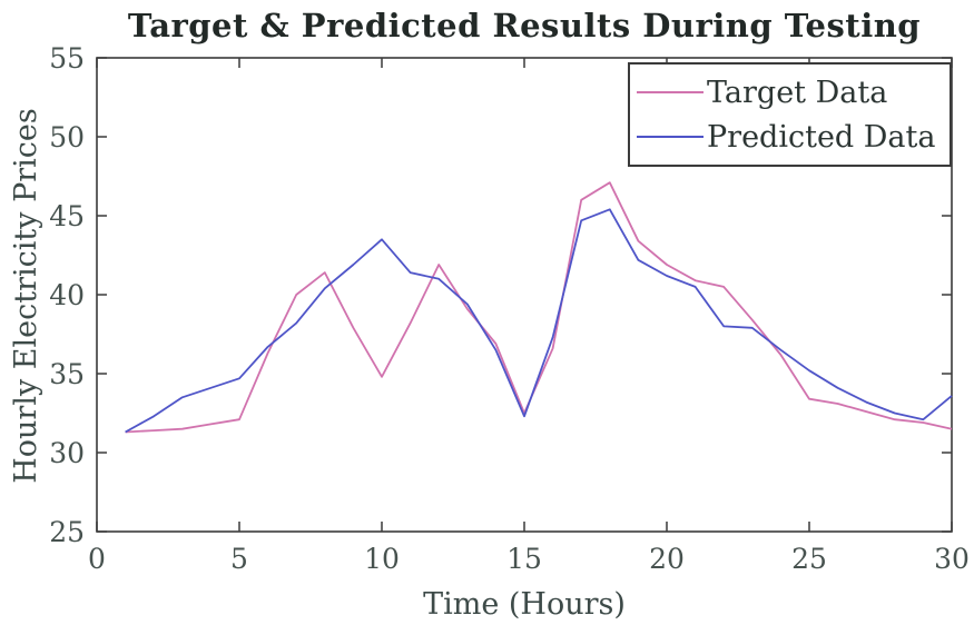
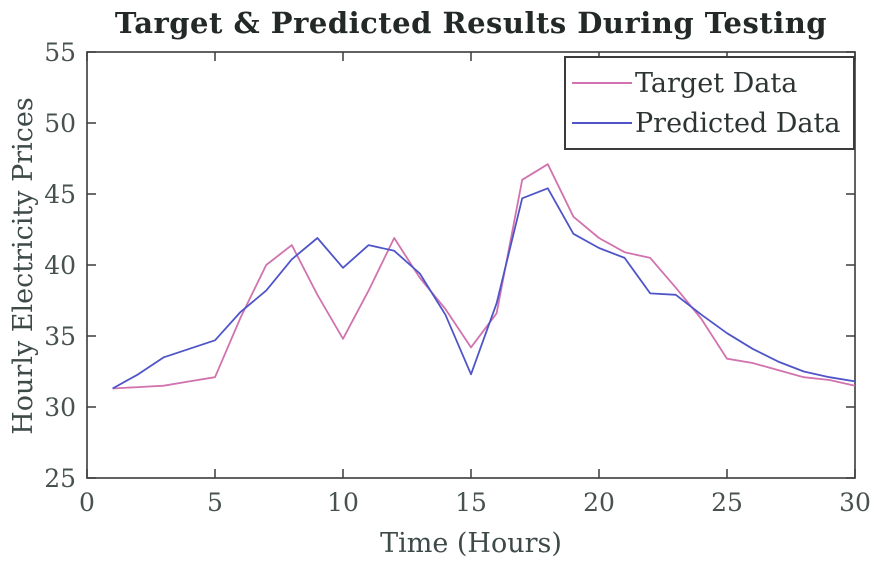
Predicted Data/10: 43.5 -> 39.8
Target Data/15: 32.5 -> 34.2
Predicted Data/30: 33.6 -> 31.8
